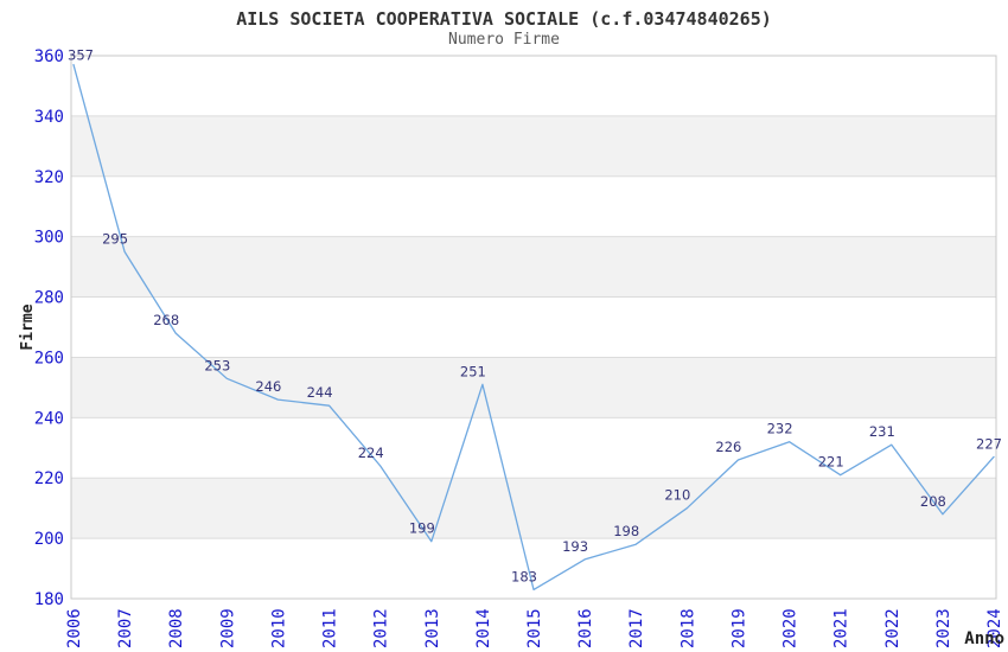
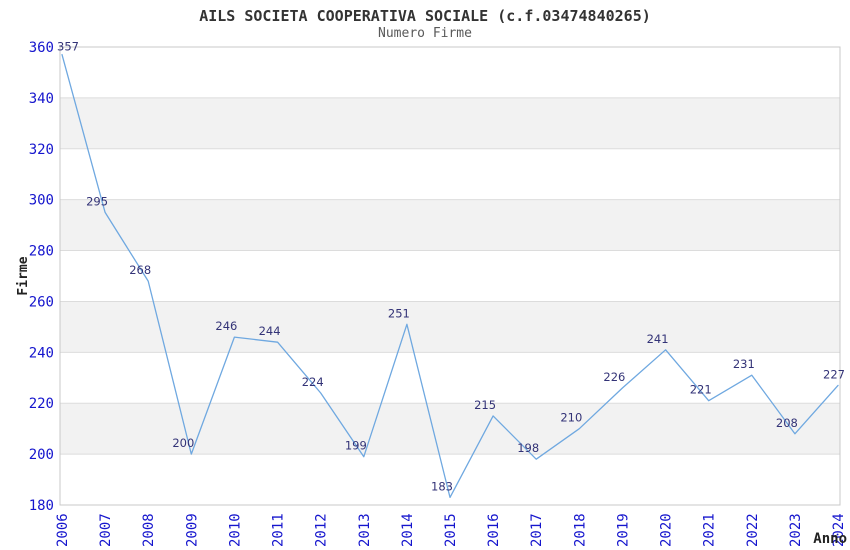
2009: 253 -> 200
2016: 193 -> 215
2020: 232 -> 241
